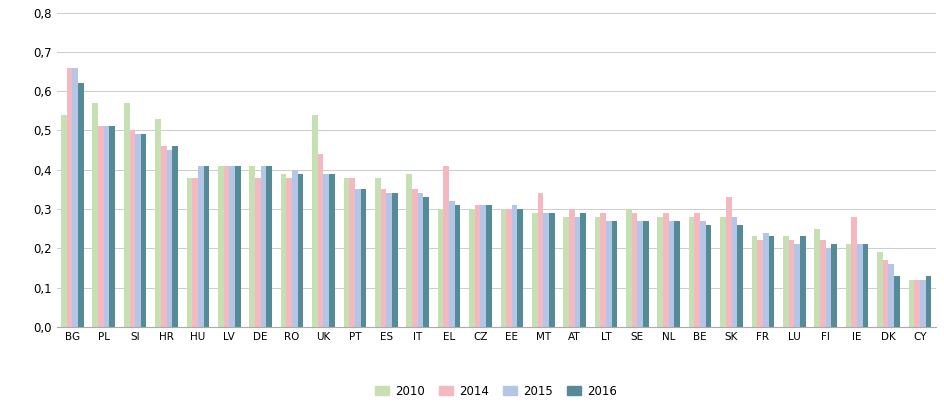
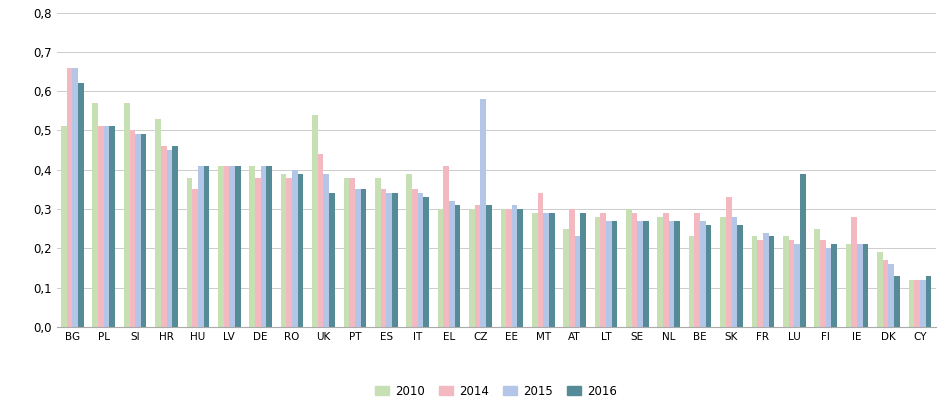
2010/BG: 0,54 -> 0,51
2014/HU: 0,38 -> 0,35
2016/UK: 0,39 -> 0,34
2015/CZ: 0,31 -> 0,58
2010/AT: 0,28 -> 0,25
2015/AT: 0,28 -> 0,23
2010/BE: 0,28 -> 0,23
2016/LU: 0,23 -> 0,39
